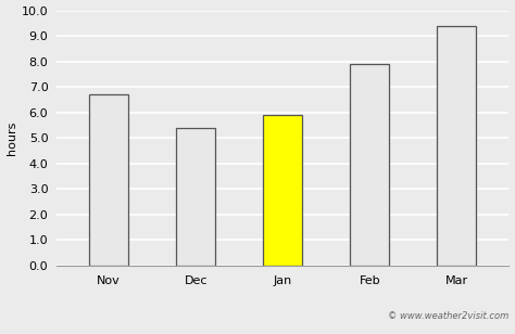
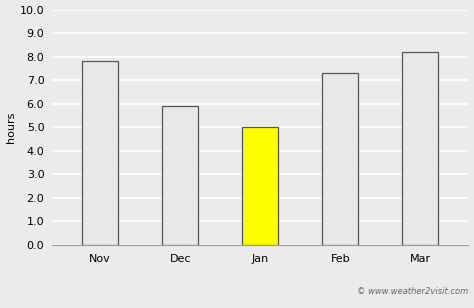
Nov: 6.7 -> 7.8
Dec: 5.4 -> 5.9
Jan: 5.9 -> 5.0
Feb: 7.9 -> 7.3
Mar: 9.4 -> 8.2
